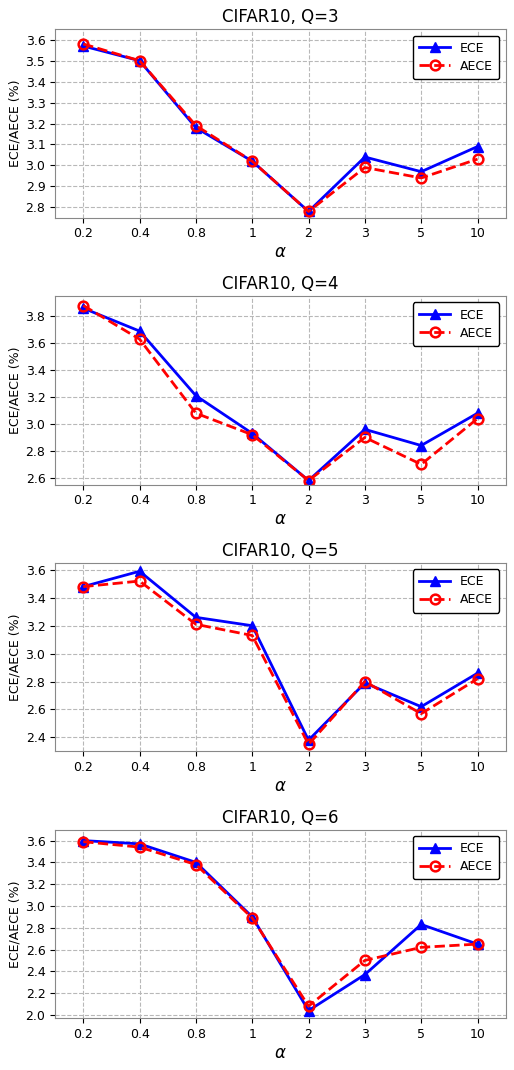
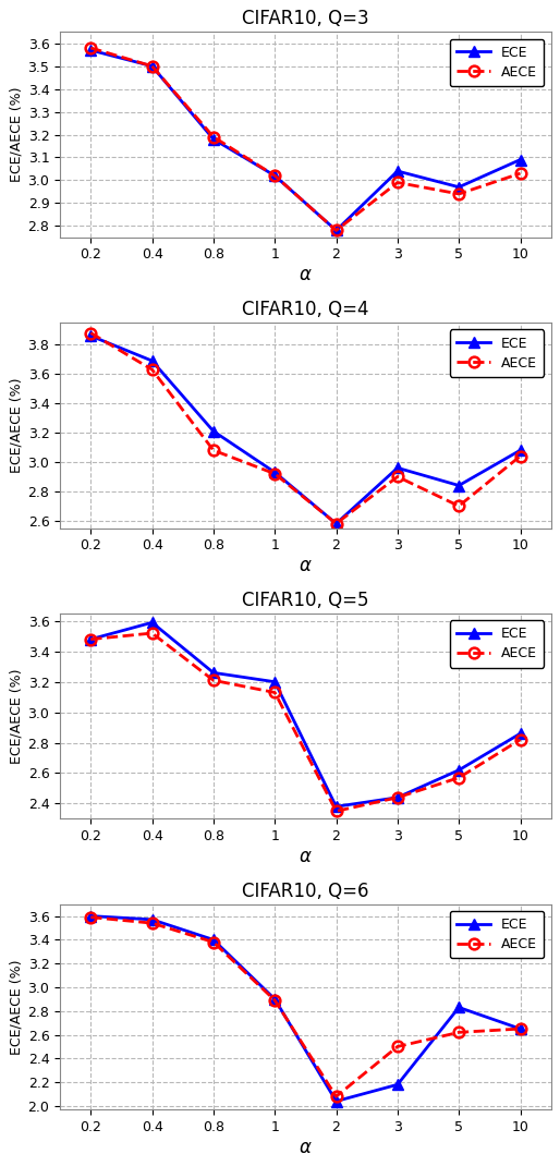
CIFAR10, Q=5/ECE/3: 2.79 -> 2.44
CIFAR10, Q=5/AECE/3: 2.80 -> 2.44
CIFAR10, Q=6/ECE/3: 2.37 -> 2.18
